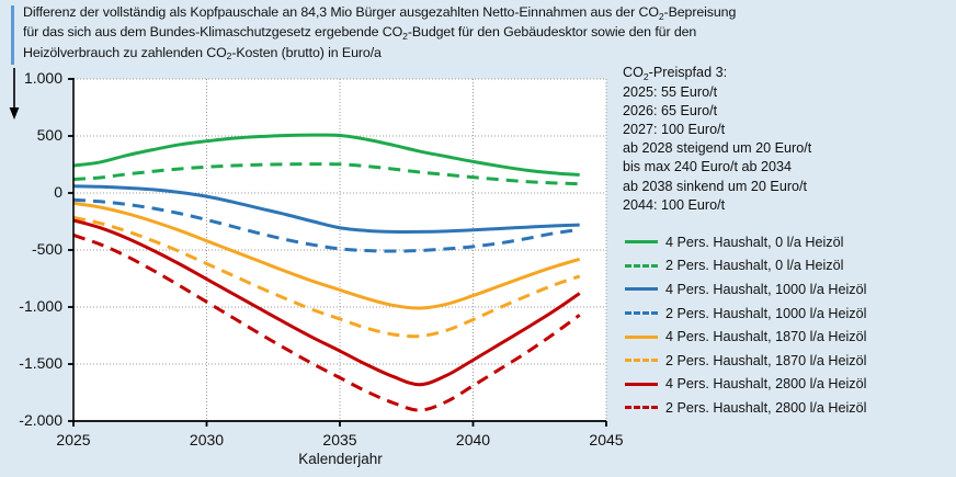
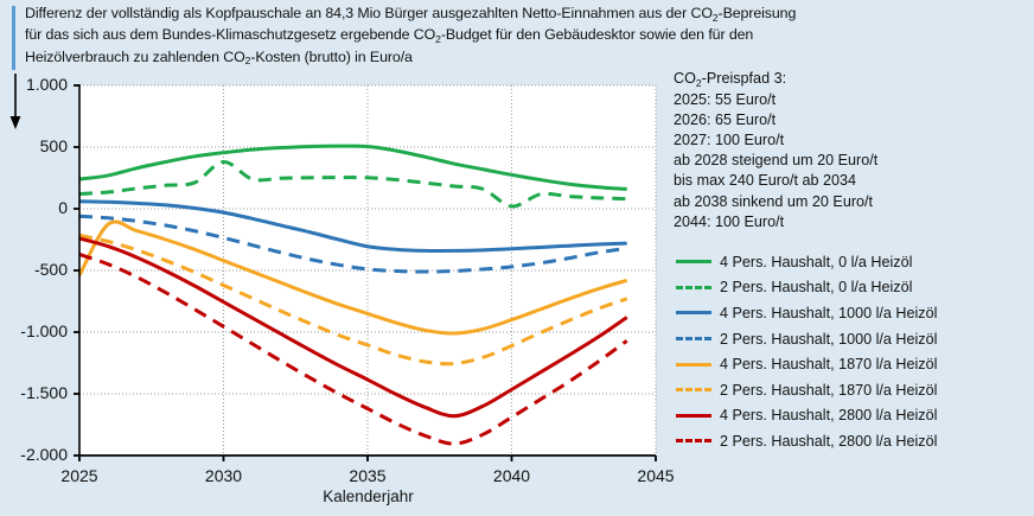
4 Pers. Haushalt, 1870 l/a Heizöl/2025: -90 -> -540
2 Pers. Haushalt, 0 l/a Heizöl/2030: 230 -> 380
2 Pers. Haushalt, 0 l/a Heizöl/2040: 140 -> 20
